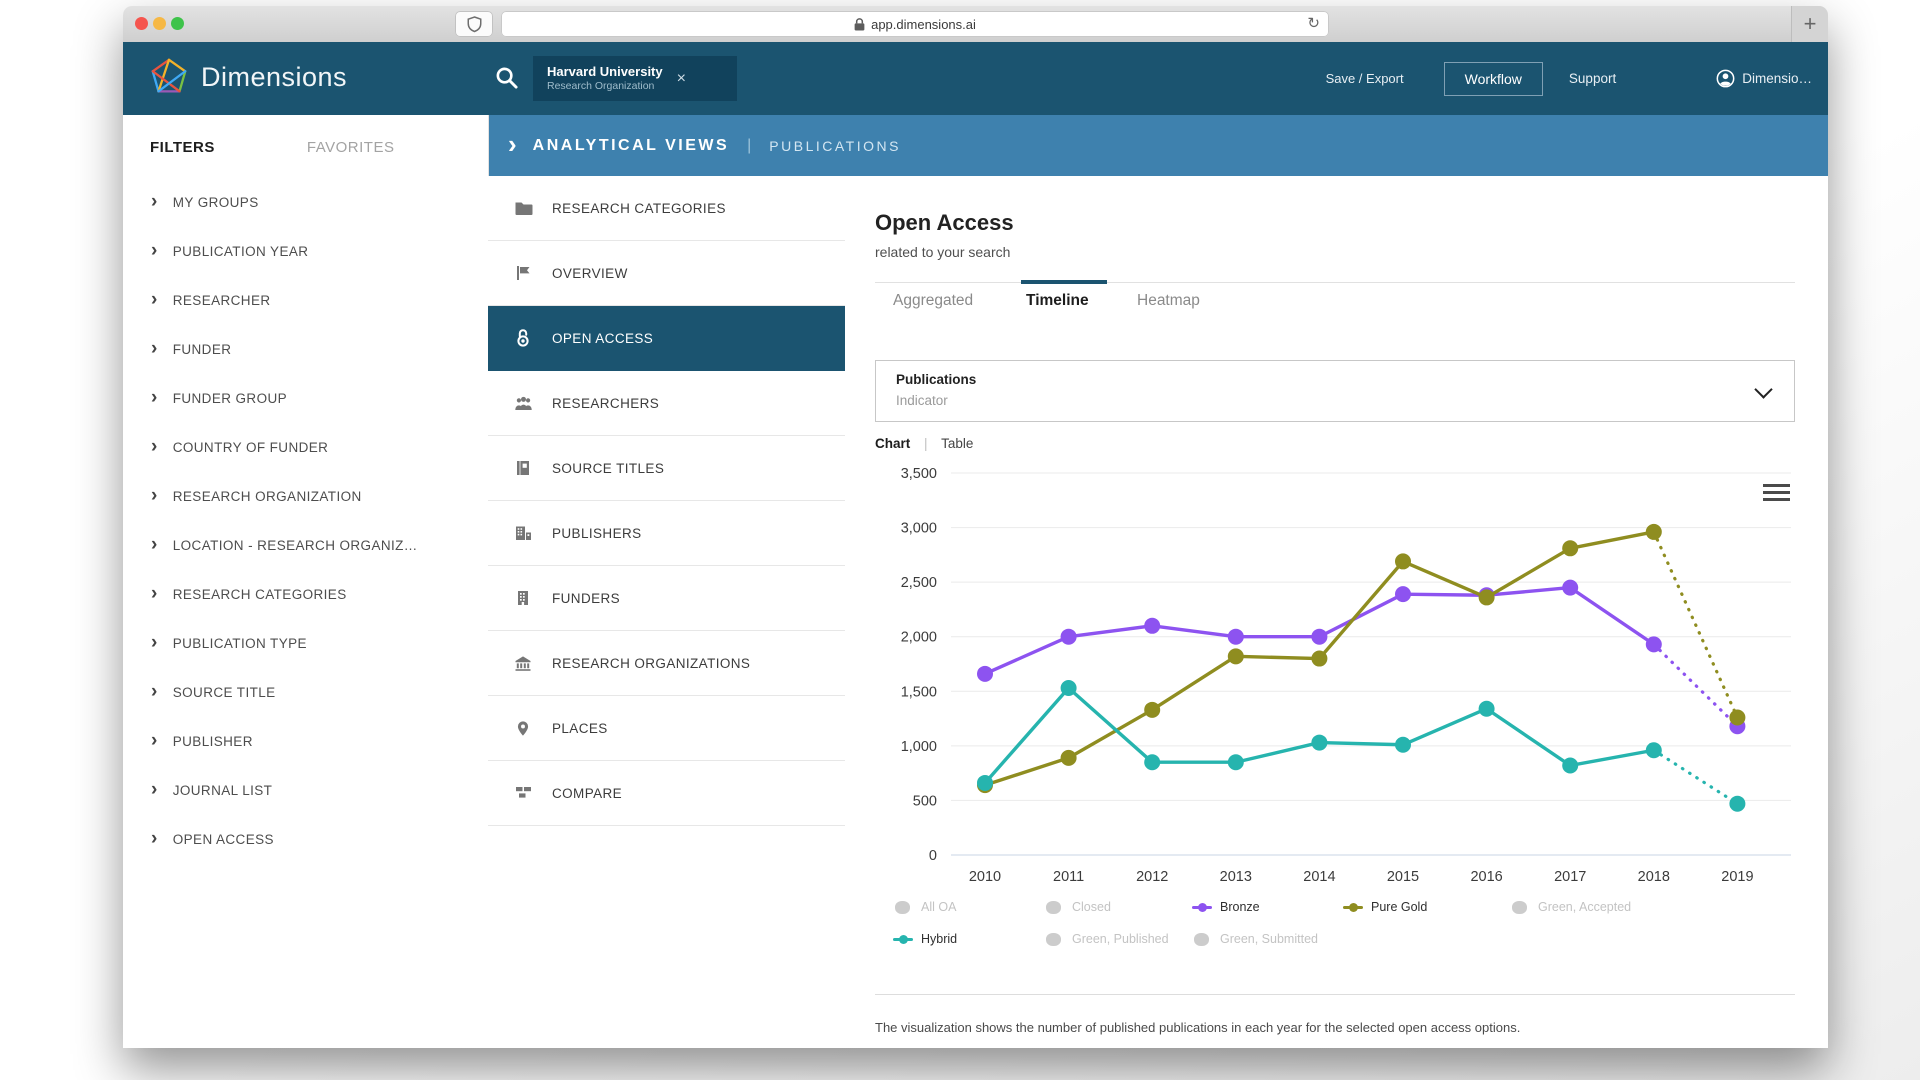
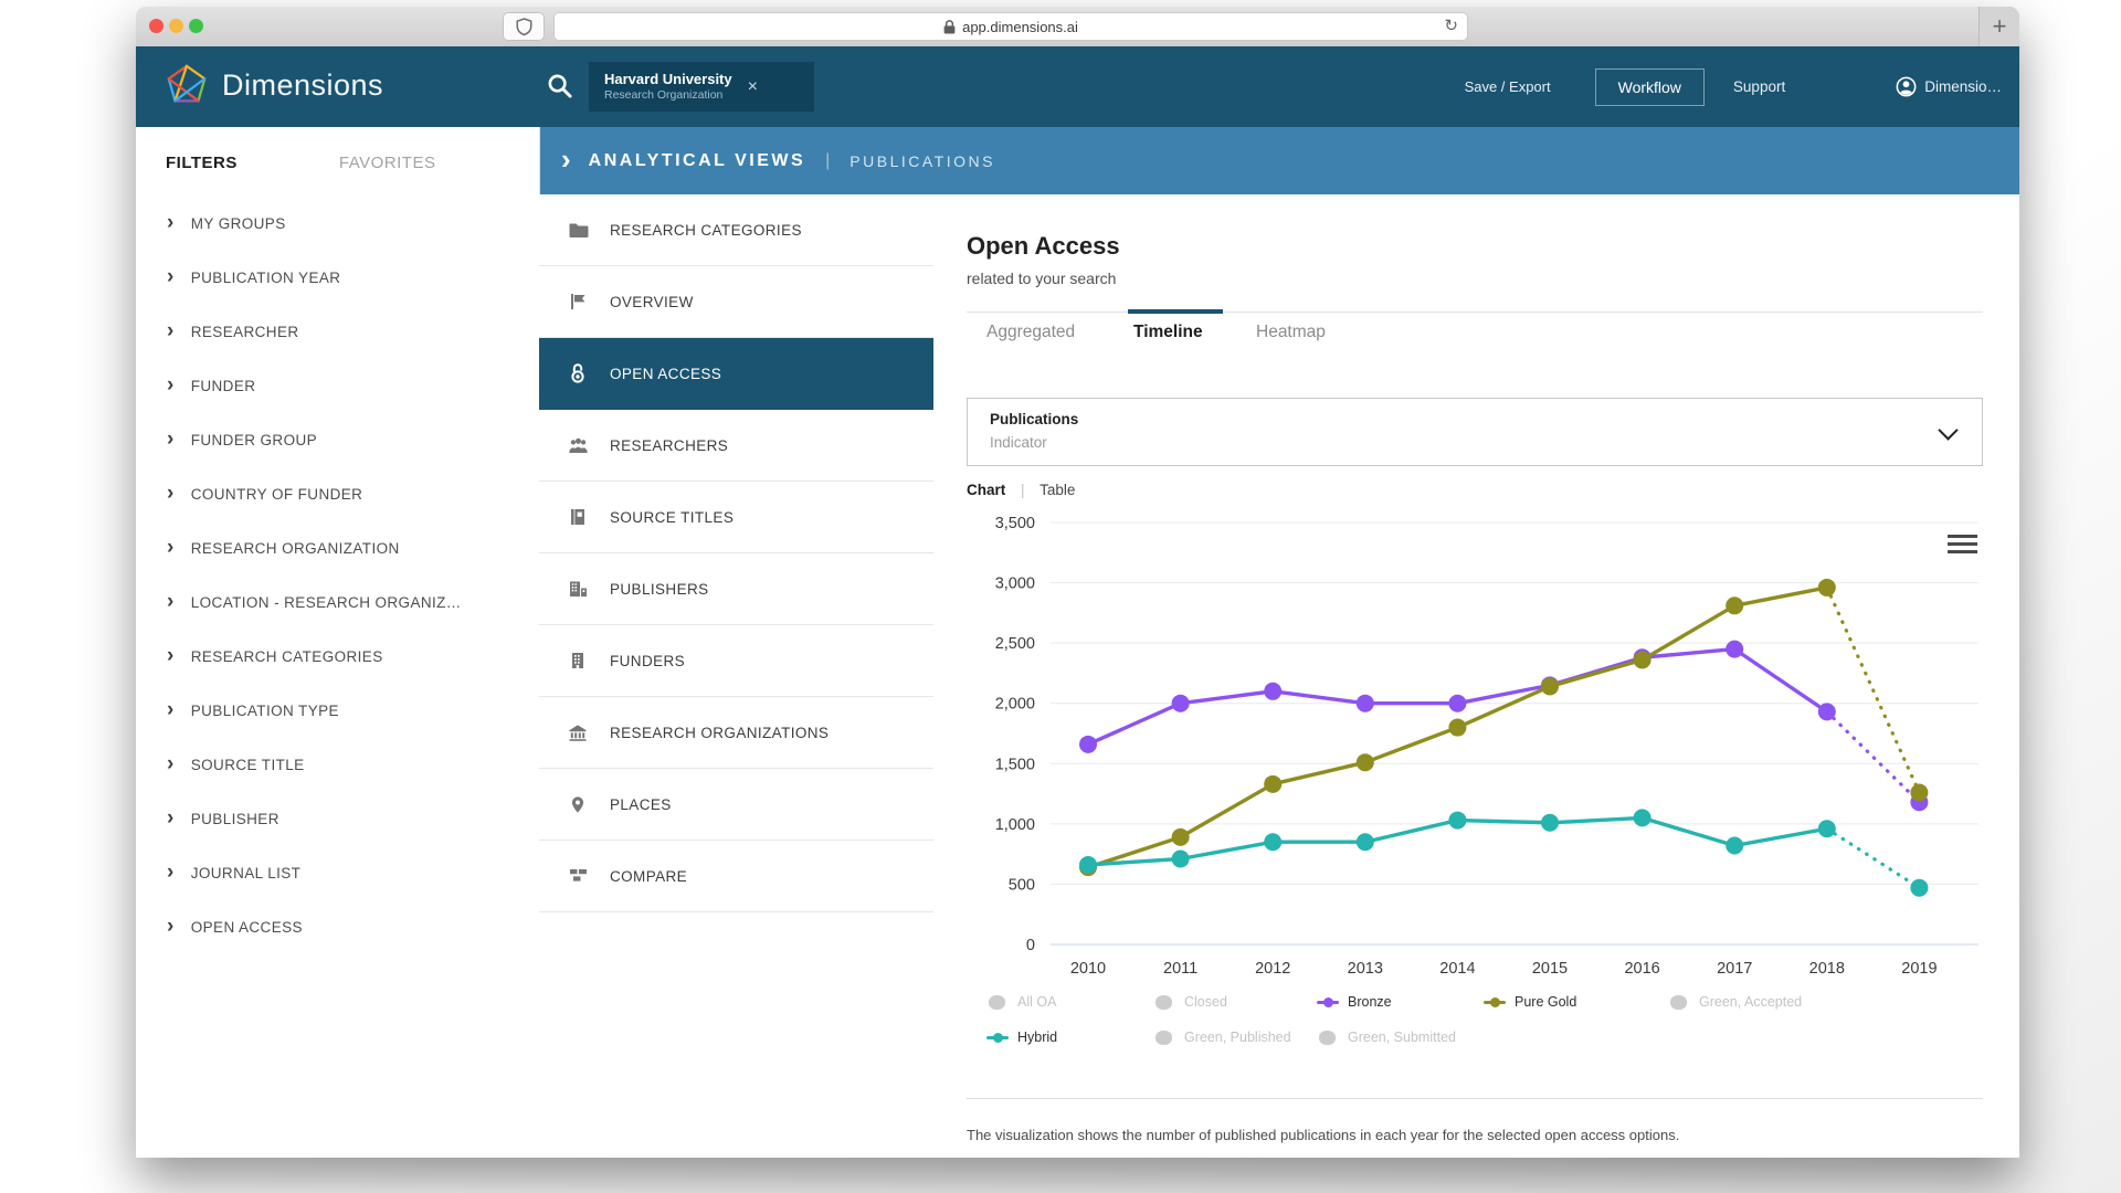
Hybrid/2011: 1530 -> 710
Pure Gold/2013: 1820 -> 1510
Bronze/2015: 2390 -> 2150
Pure Gold/2015: 2690 -> 2140
Hybrid/2016: 1340 -> 1050
